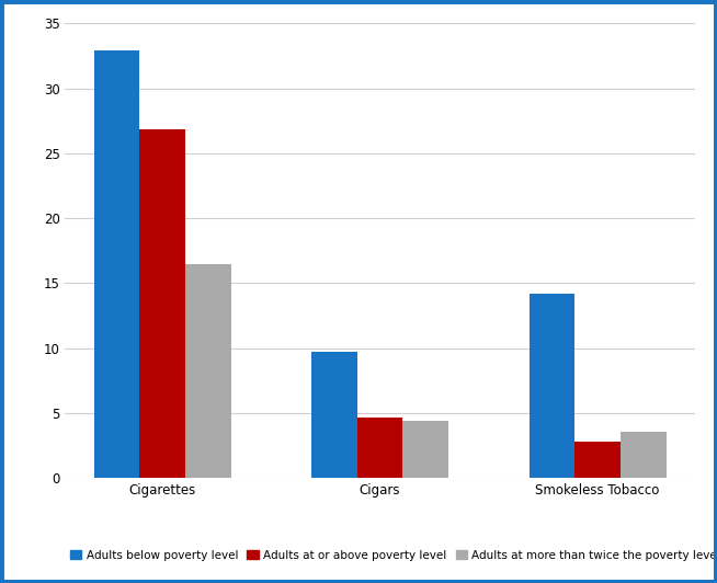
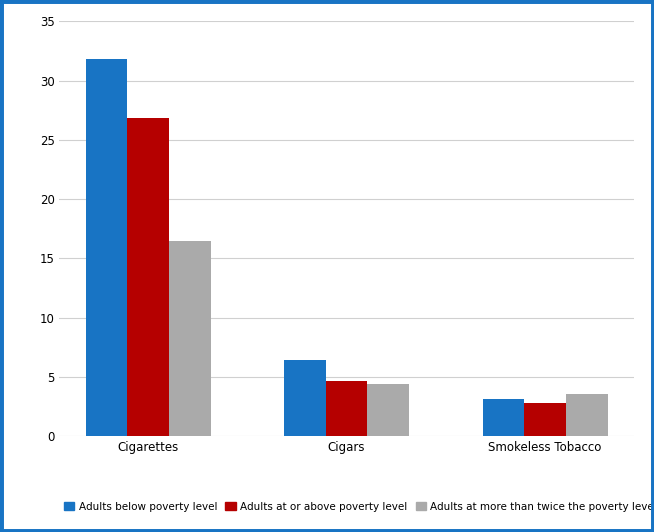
Adults below poverty level/Cigarettes: 32.9 -> 31.8
Adults below poverty level/Cigars: 9.7 -> 6.4
Adults below poverty level/Smokeless Tobacco: 14.2 -> 3.1
